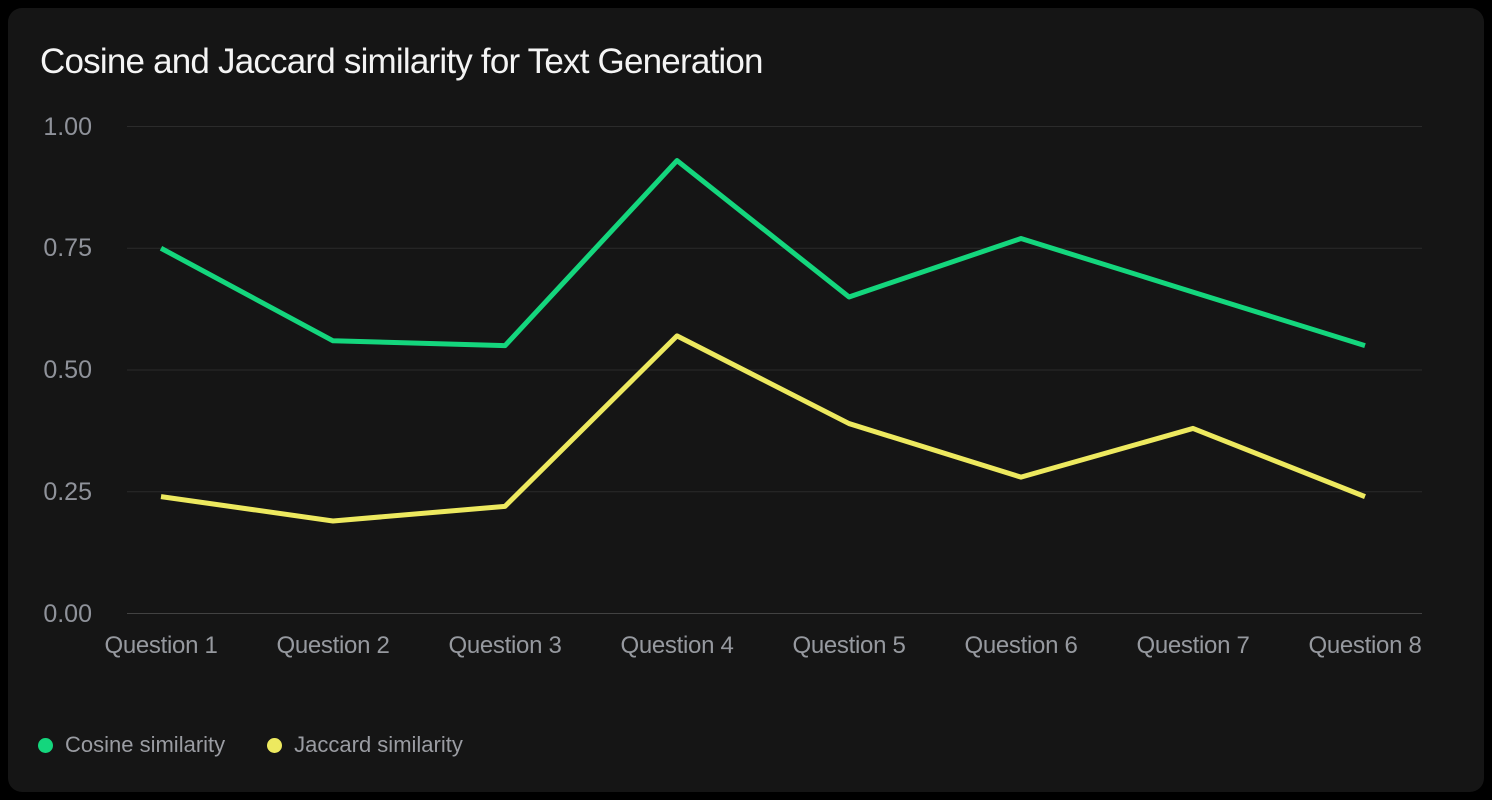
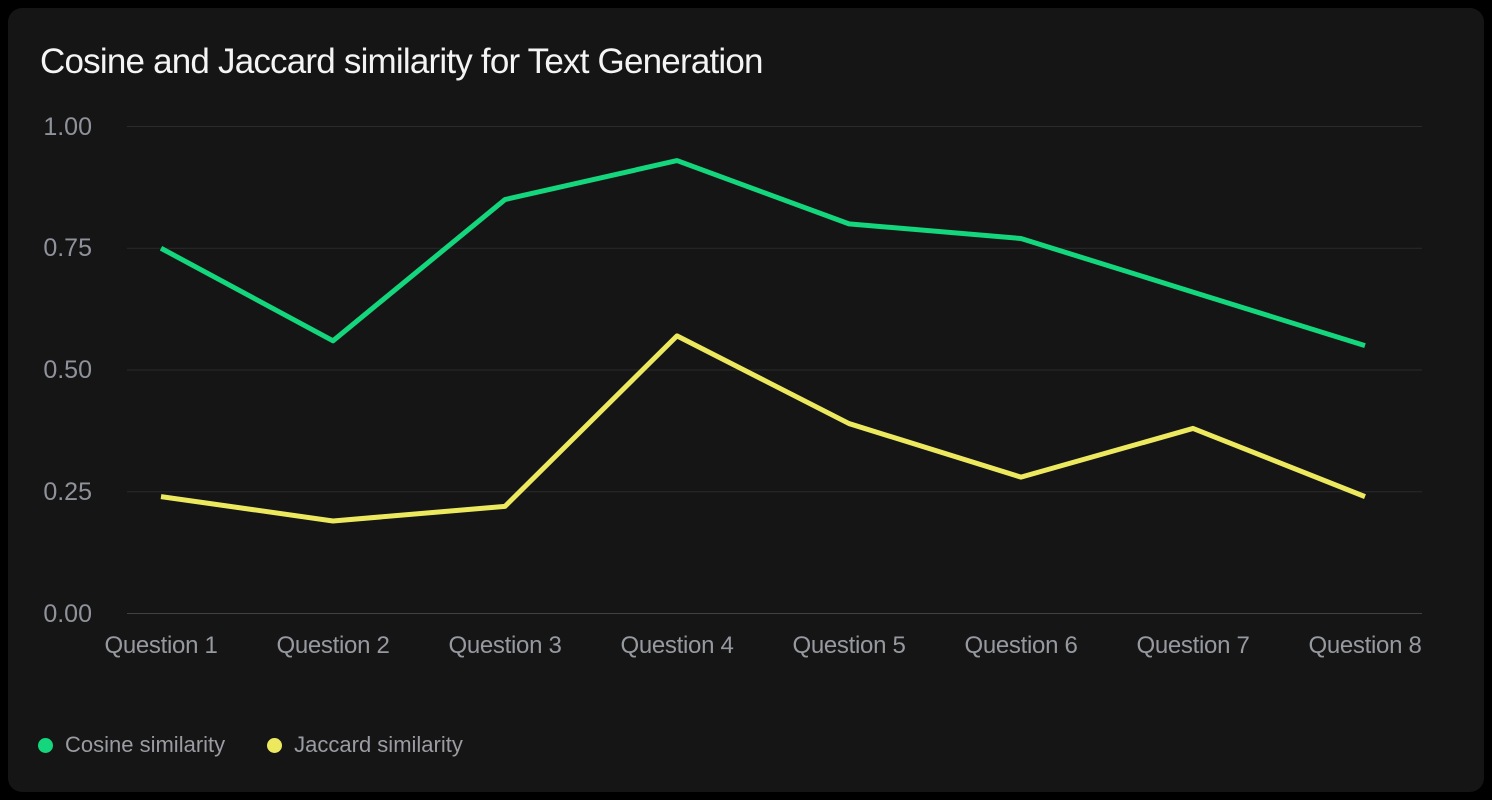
Cosine similarity/Question 3: 0.55 -> 0.85
Cosine similarity/Question 5: 0.65 -> 0.80
